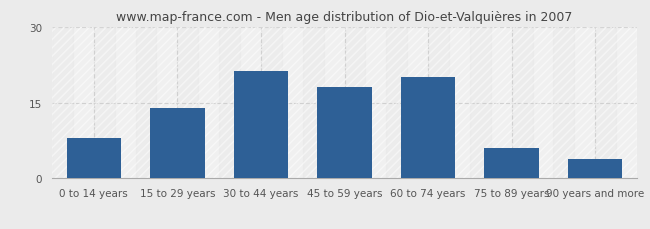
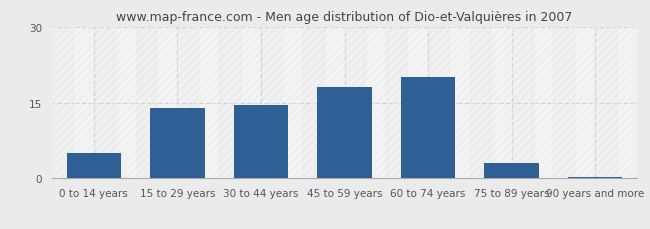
0 to 14 years: 8.0 -> 5.0
30 to 44 years: 21.2 -> 14.5
75 to 89 years: 6.0 -> 3.0
90 years and more: 3.8 -> 0.3
